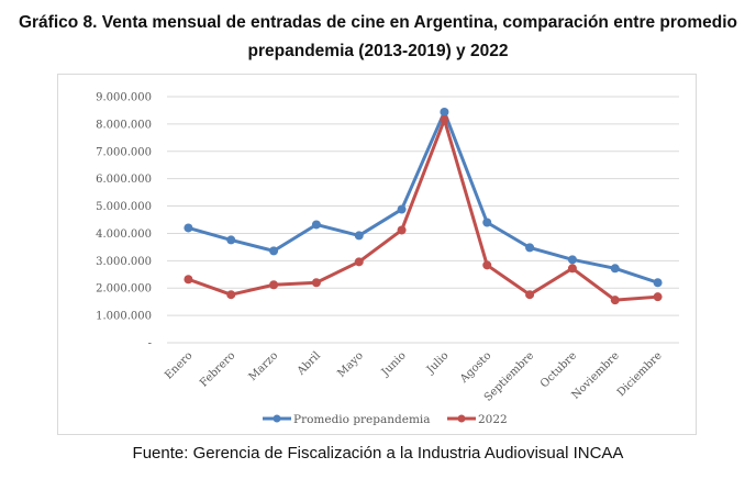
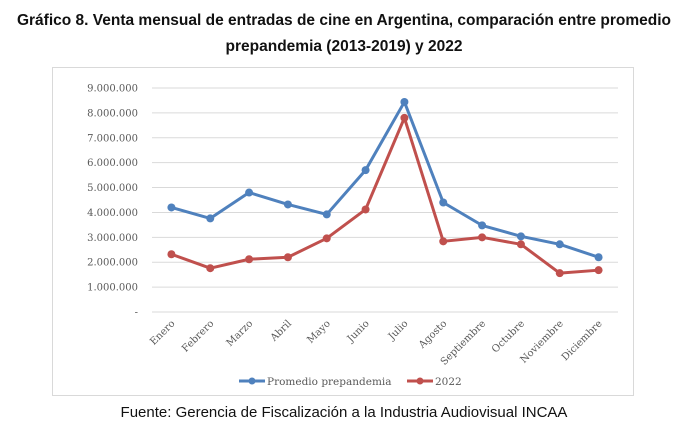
Promedio prepandemia/Marzo: 3400000 -> 4800000
Promedio prepandemia/Junio: 4900000 -> 5700000
2022/Julio: 8200000 -> 7800000
2022/Septiembre: 1800000 -> 3000000
